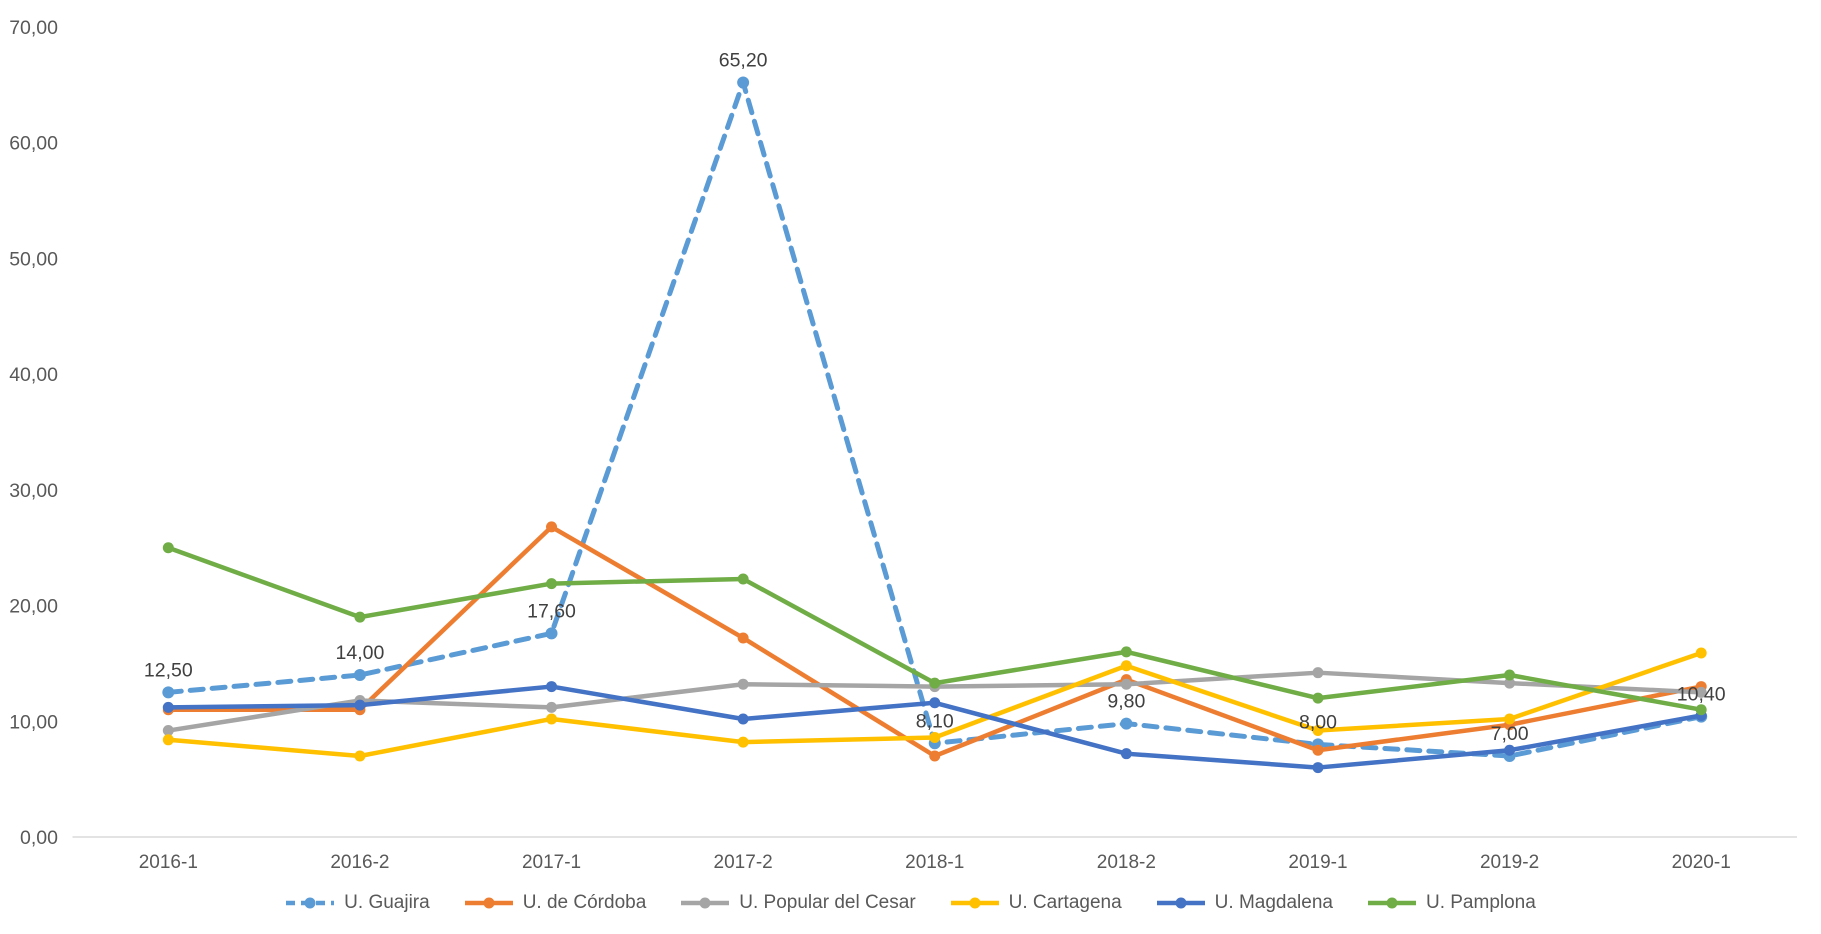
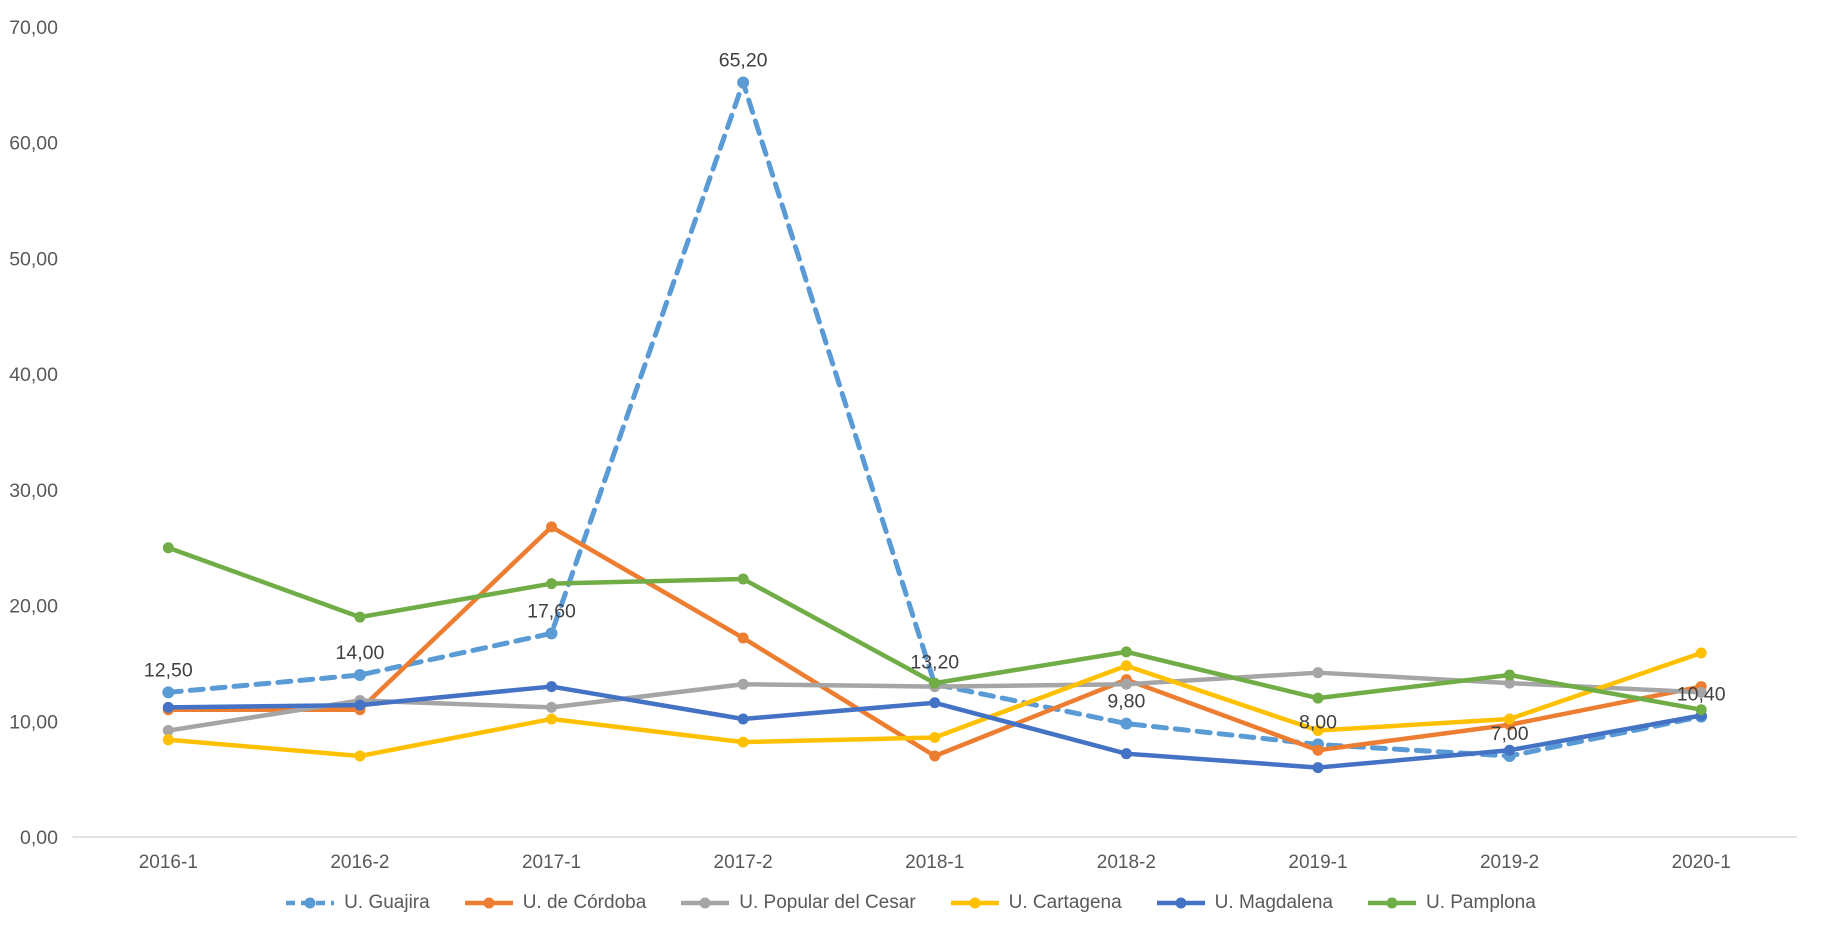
U. Guajira/2018-1: 8,10 -> 13,20
